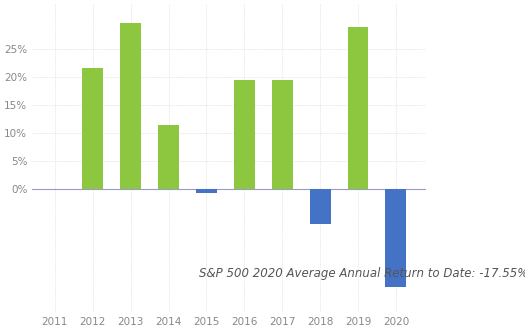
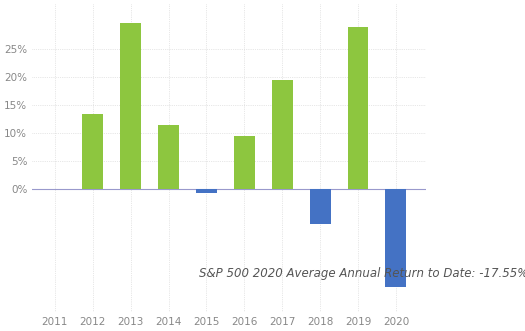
2012: 21.6% -> 13.4%
2016: 19.4% -> 9.5%
